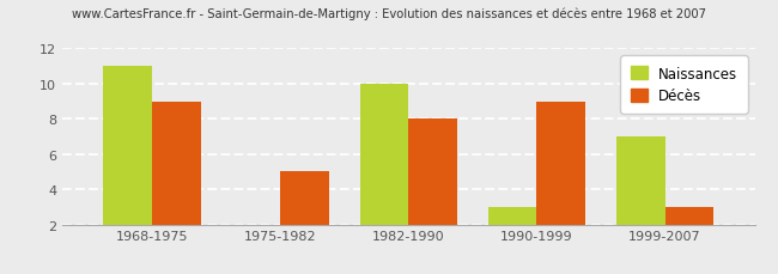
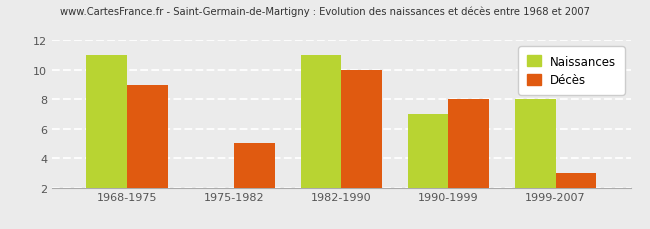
Naissances/1982-1990: 10 -> 11
Décès/1982-1990: 8 -> 10
Naissances/1990-1999: 3 -> 7
Décès/1990-1999: 9 -> 8
Naissances/1999-2007: 7 -> 8
